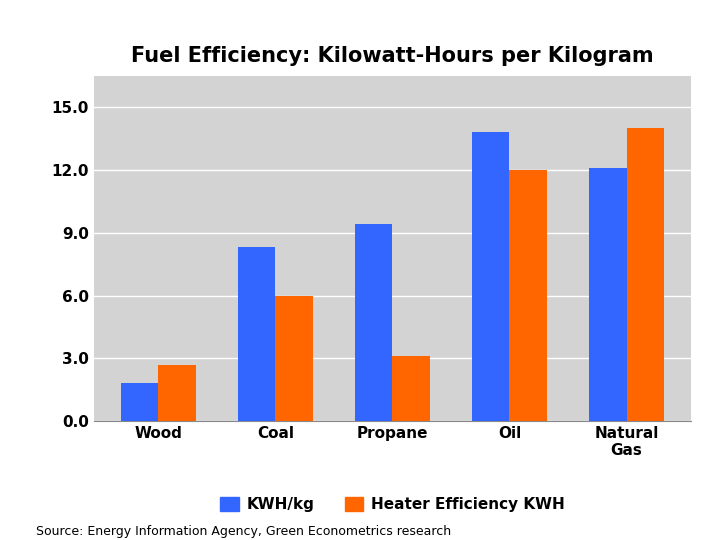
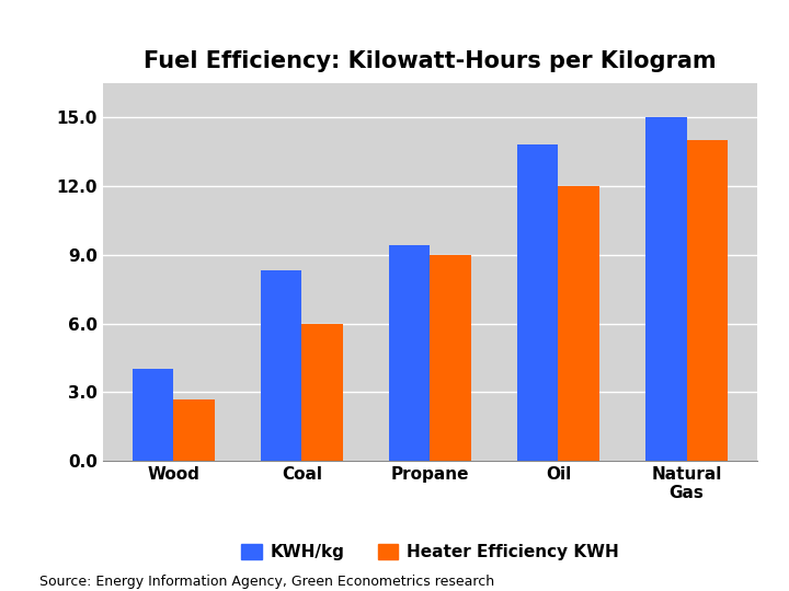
KWH/kg/Wood: 1.8 -> 4.0
Heater Efficiency KWH/Propane: 3.1 -> 9.0
KWH/kg/Natural Gas: 12.1 -> 15.0
